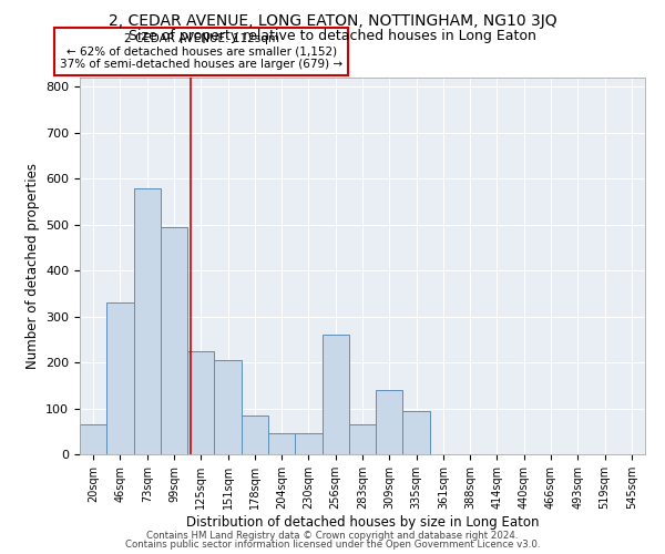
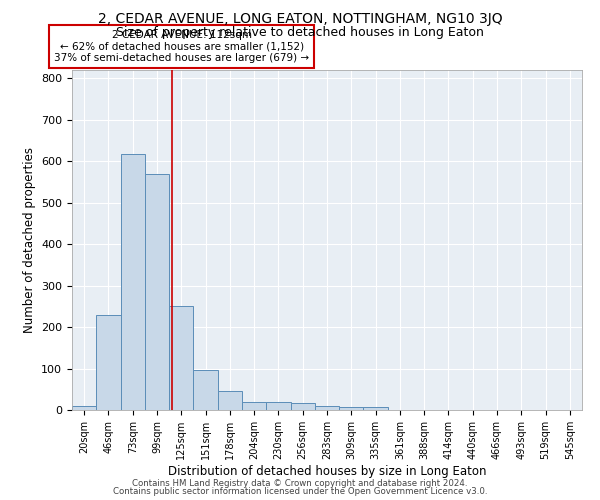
20sqm: 65 -> 10
46sqm: 330 -> 228
73sqm: 580 -> 618
99sqm: 495 -> 568
125sqm: 225 -> 252
151sqm: 205 -> 96
178sqm: 85 -> 47
204sqm: 45 -> 20
230sqm: 45 -> 20
256sqm: 260 -> 18
283sqm: 65 -> 10
309sqm: 140 -> 8
335sqm: 95 -> 8
